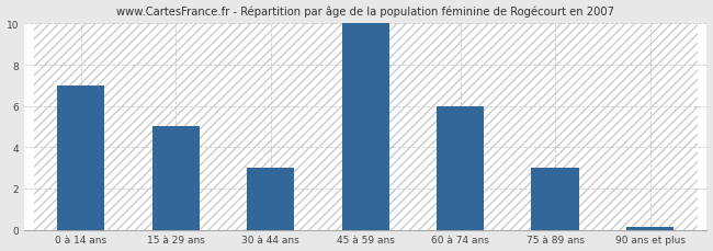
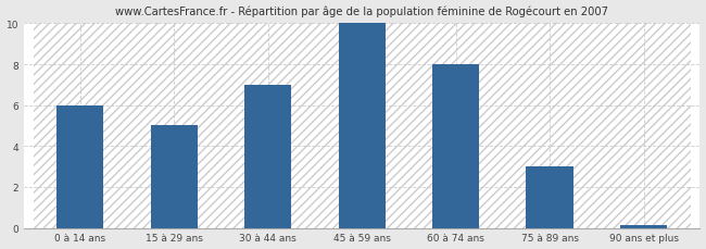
0 à 14 ans: 7.0 -> 6.0
30 à 44 ans: 3.0 -> 7.0
60 à 74 ans: 6.0 -> 8.0
